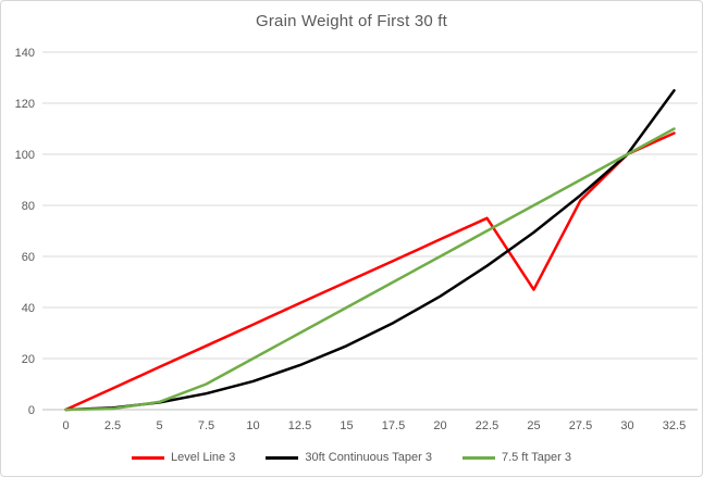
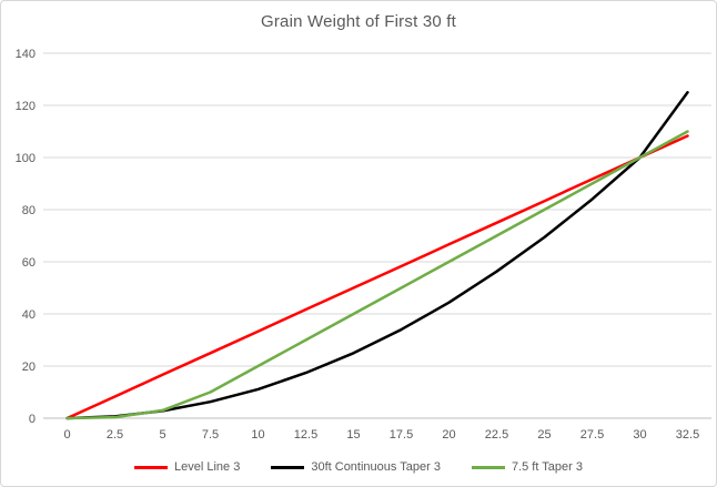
Level Line 3/25: 47 -> 83
Level Line 3/27.5: 82 -> 92
